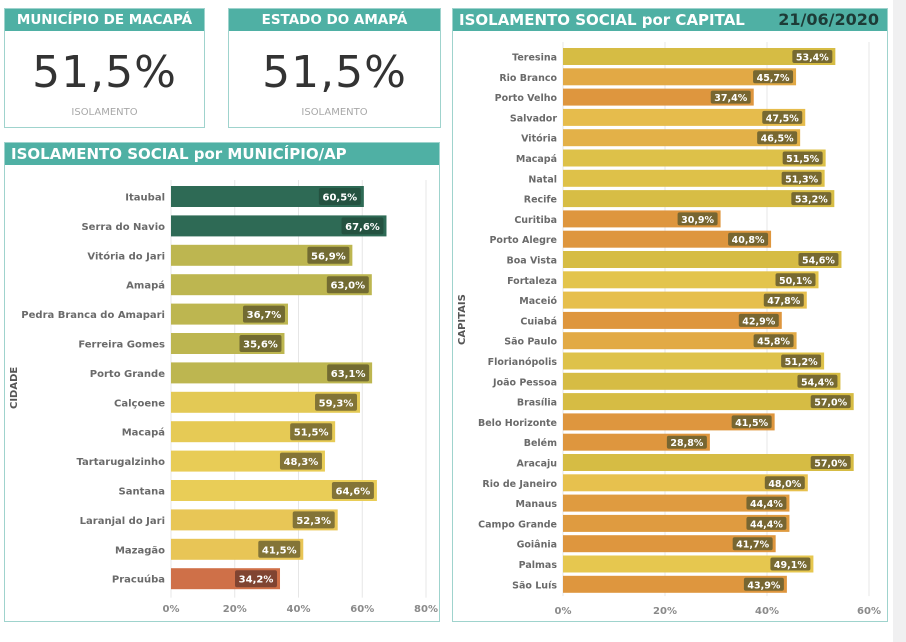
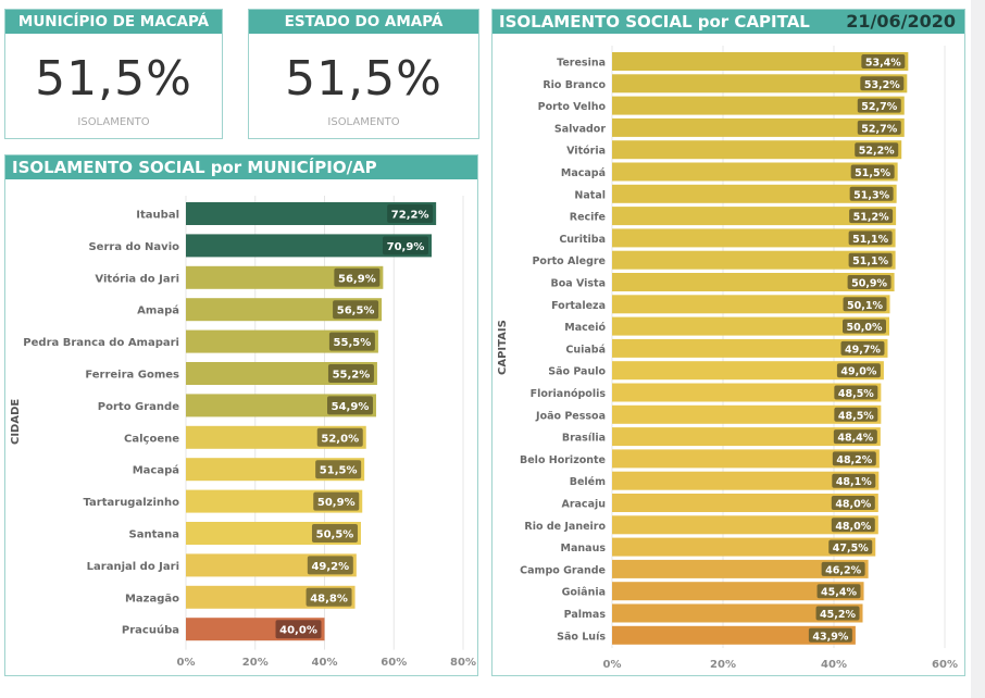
ISOLAMENTO SOCIAL por MUNICÍPIO/AP/Itaubal: 60,5% -> 72,2%
ISOLAMENTO SOCIAL por MUNICÍPIO/AP/Serra do Navio: 67,6% -> 70,9%
ISOLAMENTO SOCIAL por MUNICÍPIO/AP/Amapá: 63,0% -> 56,5%
ISOLAMENTO SOCIAL por MUNICÍPIO/AP/Pedra Branca do Amapari: 36,7% -> 55,5%
ISOLAMENTO SOCIAL por MUNICÍPIO/AP/Ferreira Gomes: 35,6% -> 55,2%
ISOLAMENTO SOCIAL por MUNICÍPIO/AP/Porto Grande: 63,1% -> 54,9%
ISOLAMENTO SOCIAL por MUNICÍPIO/AP/Calçoene: 59,3% -> 52,0%
ISOLAMENTO SOCIAL por MUNICÍPIO/AP/Tartarugalzinho: 48,3% -> 50,9%
ISOLAMENTO SOCIAL por MUNICÍPIO/AP/Santana: 64,6% -> 50,5%
ISOLAMENTO SOCIAL por MUNICÍPIO/AP/Laranjal do Jari: 52,3% -> 49,2%
ISOLAMENTO SOCIAL por MUNICÍPIO/AP/Mazagão: 41,5% -> 48,8%
ISOLAMENTO SOCIAL por MUNICÍPIO/AP/Pracuúba: 34,2% -> 40,0%
ISOLAMENTO SOCIAL por CAPITAL/Rio Branco: 45,7% -> 53,2%
ISOLAMENTO SOCIAL por CAPITAL/Porto Velho: 37,4% -> 52,7%
ISOLAMENTO SOCIAL por CAPITAL/Salvador: 47,5% -> 52,7%
ISOLAMENTO SOCIAL por CAPITAL/Vitória: 46,5% -> 52,2%
ISOLAMENTO SOCIAL por CAPITAL/Recife: 53,2% -> 51,2%
ISOLAMENTO SOCIAL por CAPITAL/Curitiba: 30,9% -> 51,1%
ISOLAMENTO SOCIAL por CAPITAL/Porto Alegre: 40,8% -> 51,1%
ISOLAMENTO SOCIAL por CAPITAL/Boa Vista: 54,6% -> 50,9%
ISOLAMENTO SOCIAL por CAPITAL/Maceió: 47,8% -> 50,0%
ISOLAMENTO SOCIAL por CAPITAL/Cuiabá: 42,9% -> 49,7%
ISOLAMENTO SOCIAL por CAPITAL/São Paulo: 45,8% -> 49,0%
ISOLAMENTO SOCIAL por CAPITAL/Florianópolis: 51,2% -> 48,5%
ISOLAMENTO SOCIAL por CAPITAL/João Pessoa: 54,4% -> 48,5%
ISOLAMENTO SOCIAL por CAPITAL/Brasília: 57,0% -> 48,4%
ISOLAMENTO SOCIAL por CAPITAL/Belo Horizonte: 41,5% -> 48,2%
ISOLAMENTO SOCIAL por CAPITAL/Belém: 28,8% -> 48,1%
ISOLAMENTO SOCIAL por CAPITAL/Aracaju: 57,0% -> 48,0%
ISOLAMENTO SOCIAL por CAPITAL/Manaus: 44,4% -> 47,5%
ISOLAMENTO SOCIAL por CAPITAL/Campo Grande: 44,4% -> 46,2%
ISOLAMENTO SOCIAL por CAPITAL/Goiânia: 41,7% -> 45,4%
ISOLAMENTO SOCIAL por CAPITAL/Palmas: 49,1% -> 45,2%
